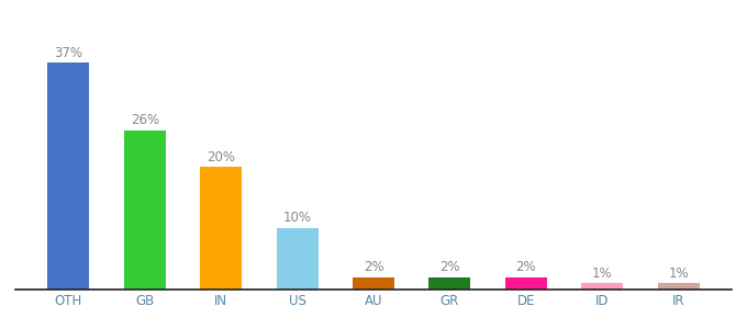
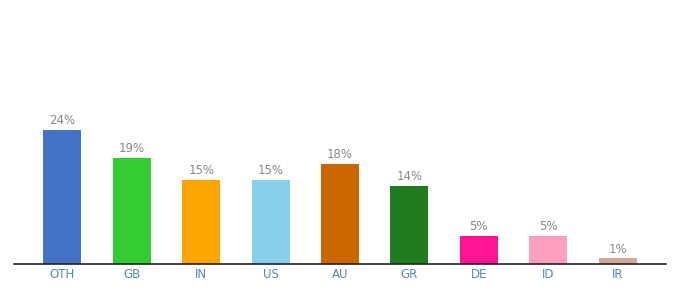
OTH: 37% -> 24%
GB: 26% -> 19%
IN: 20% -> 15%
US: 10% -> 15%
AU: 2% -> 18%
GR: 2% -> 14%
DE: 2% -> 5%
ID: 1% -> 5%
